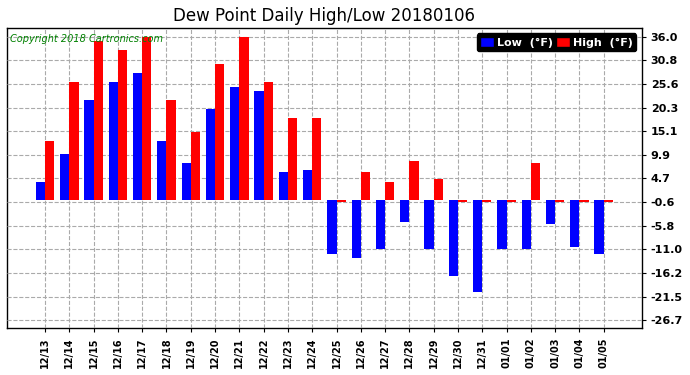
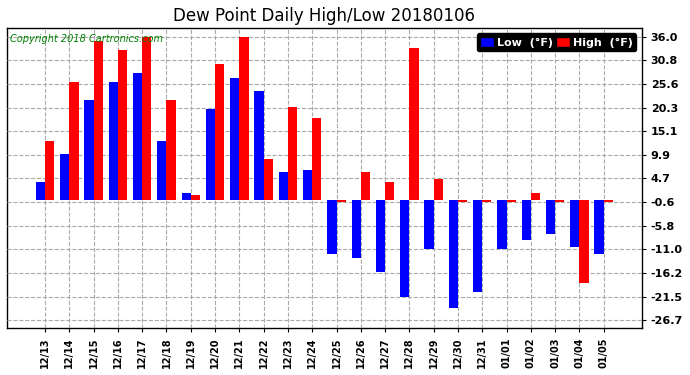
Low (°F)/12/19: 8.0 -> 1.5
High (°F)/12/19: 15.0 -> 1.0
Low (°F)/12/21: 25.0 -> 27.0
High (°F)/12/22: 26.0 -> 9.0
High (°F)/12/23: 18.0 -> 20.5
Low (°F)/12/27: -11.0 -> -16.0
Low (°F)/12/28: -5.0 -> -21.5
High (°F)/12/28: 8.5 -> 33.5
Low (°F)/12/30: -17.0 -> -24.0
Low (°F)/01/02: -11.0 -> -9.0
High (°F)/01/02: 8.0 -> 1.5
Low (°F)/01/03: -5.5 -> -7.5
High (°F)/01/04: -0.6 -> -18.5
